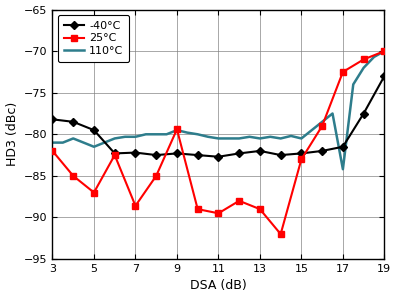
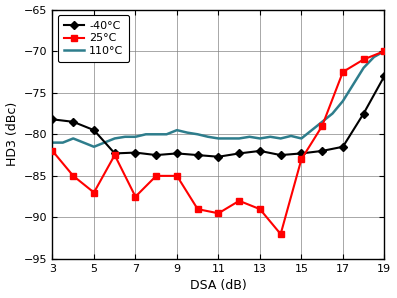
25°C/7: -88.6 -> -87.5
25°C/9: -79.4 -> -85.0
110°C/17: -84.2 -> -76.0
